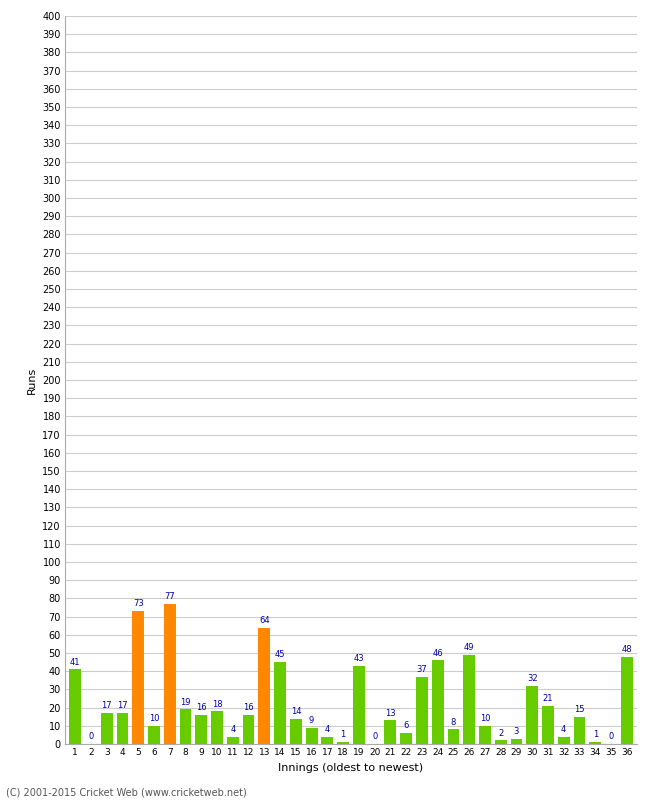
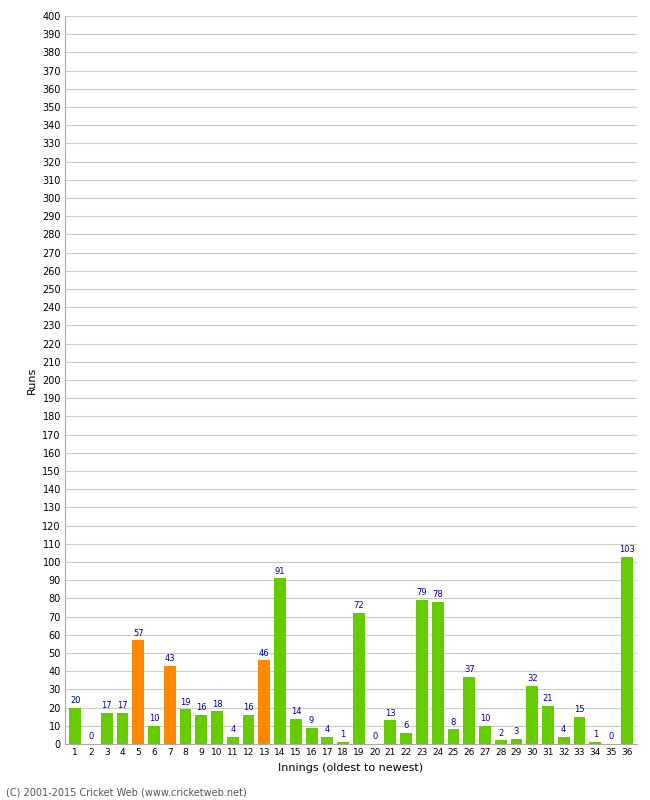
1: 41 -> 20
5: 73 -> 57
7: 77 -> 43
13: 64 -> 46
14: 45 -> 91
19: 43 -> 72
23: 37 -> 79
24: 46 -> 78
26: 49 -> 37
36: 48 -> 103
